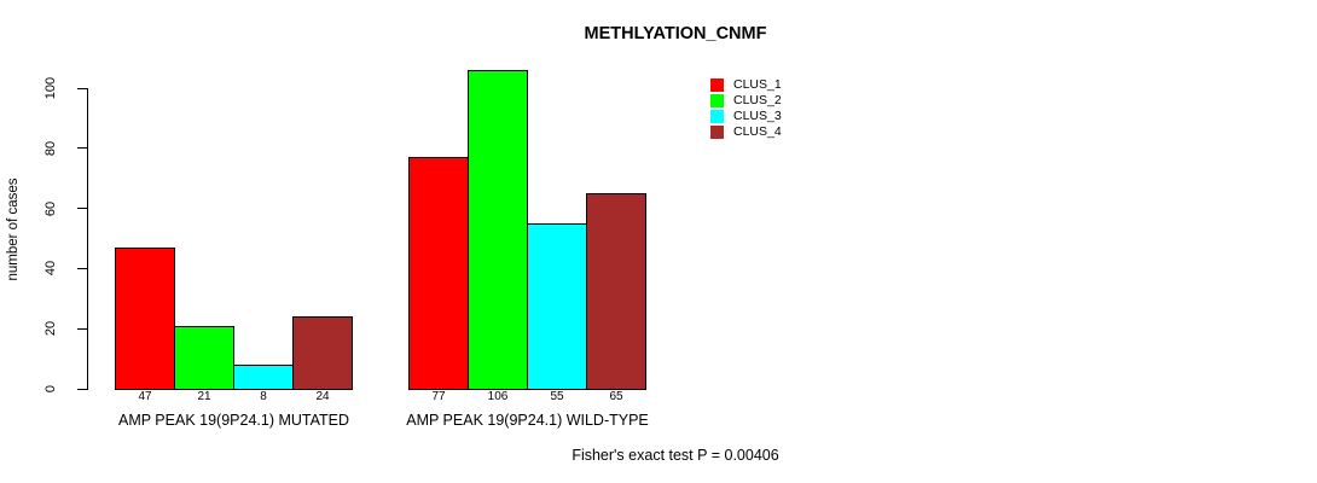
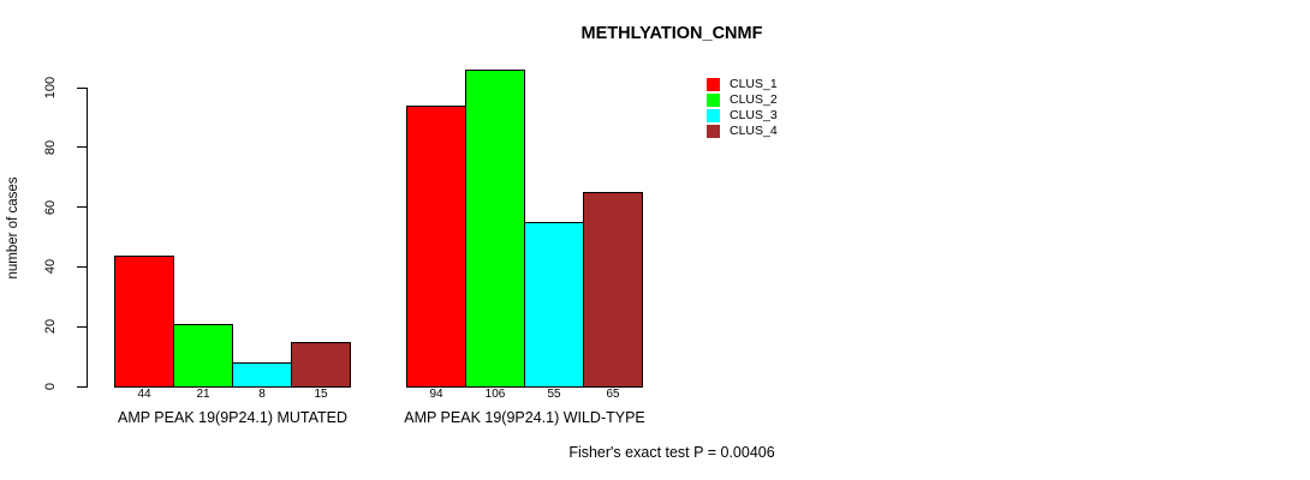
CLUS_1/AMP PEAK 19(9P24.1) MUTATED: 47 -> 44
CLUS_4/AMP PEAK 19(9P24.1) MUTATED: 24 -> 15
CLUS_1/AMP PEAK 19(9P24.1) WILD-TYPE: 77 -> 94
